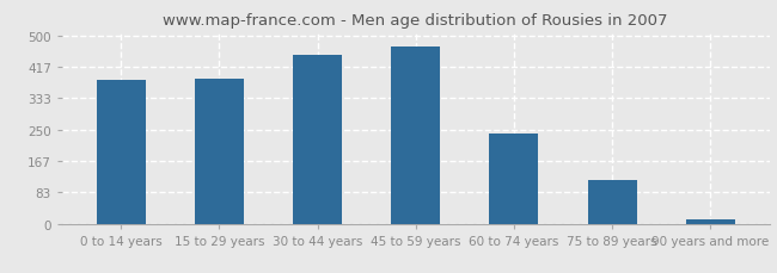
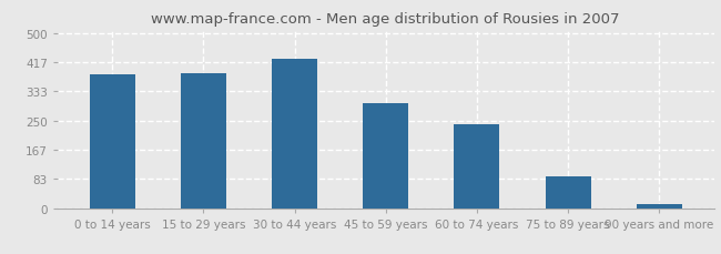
30 to 44 years: 447 -> 425
45 to 59 years: 470 -> 300
75 to 89 years: 115 -> 90
